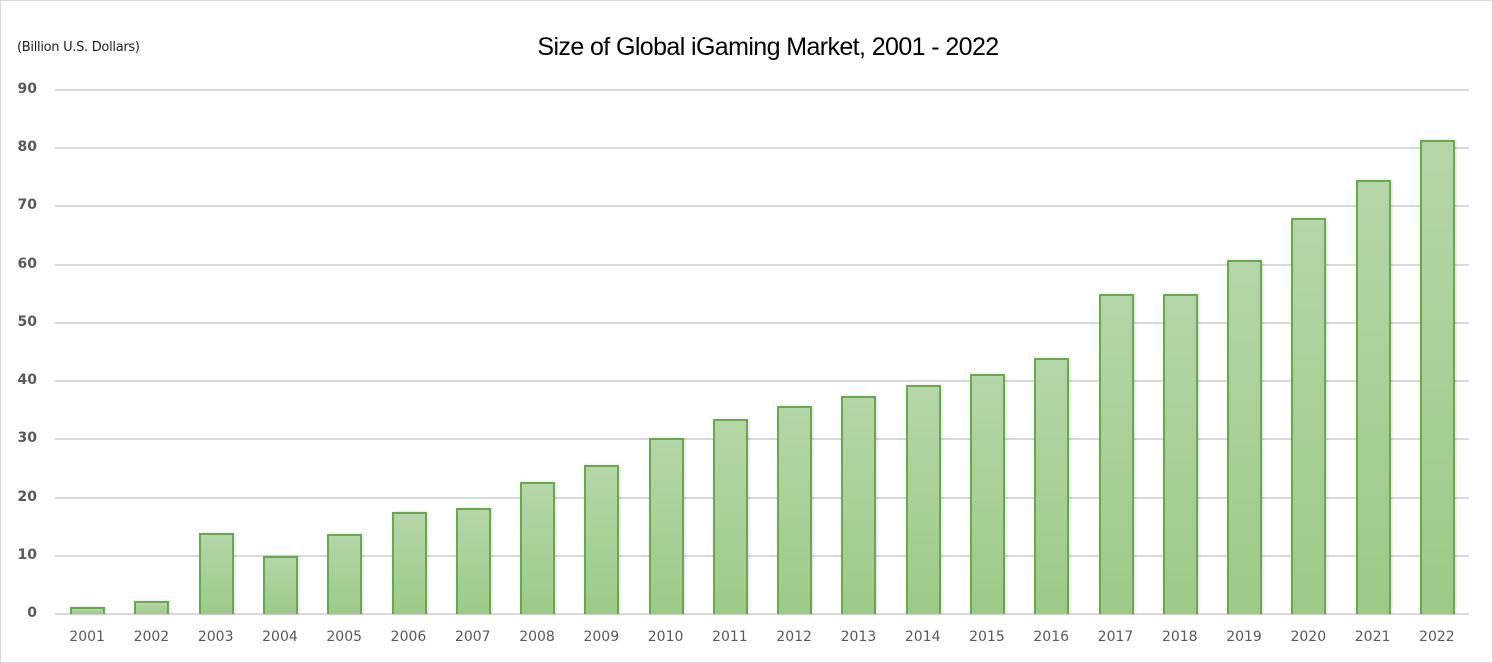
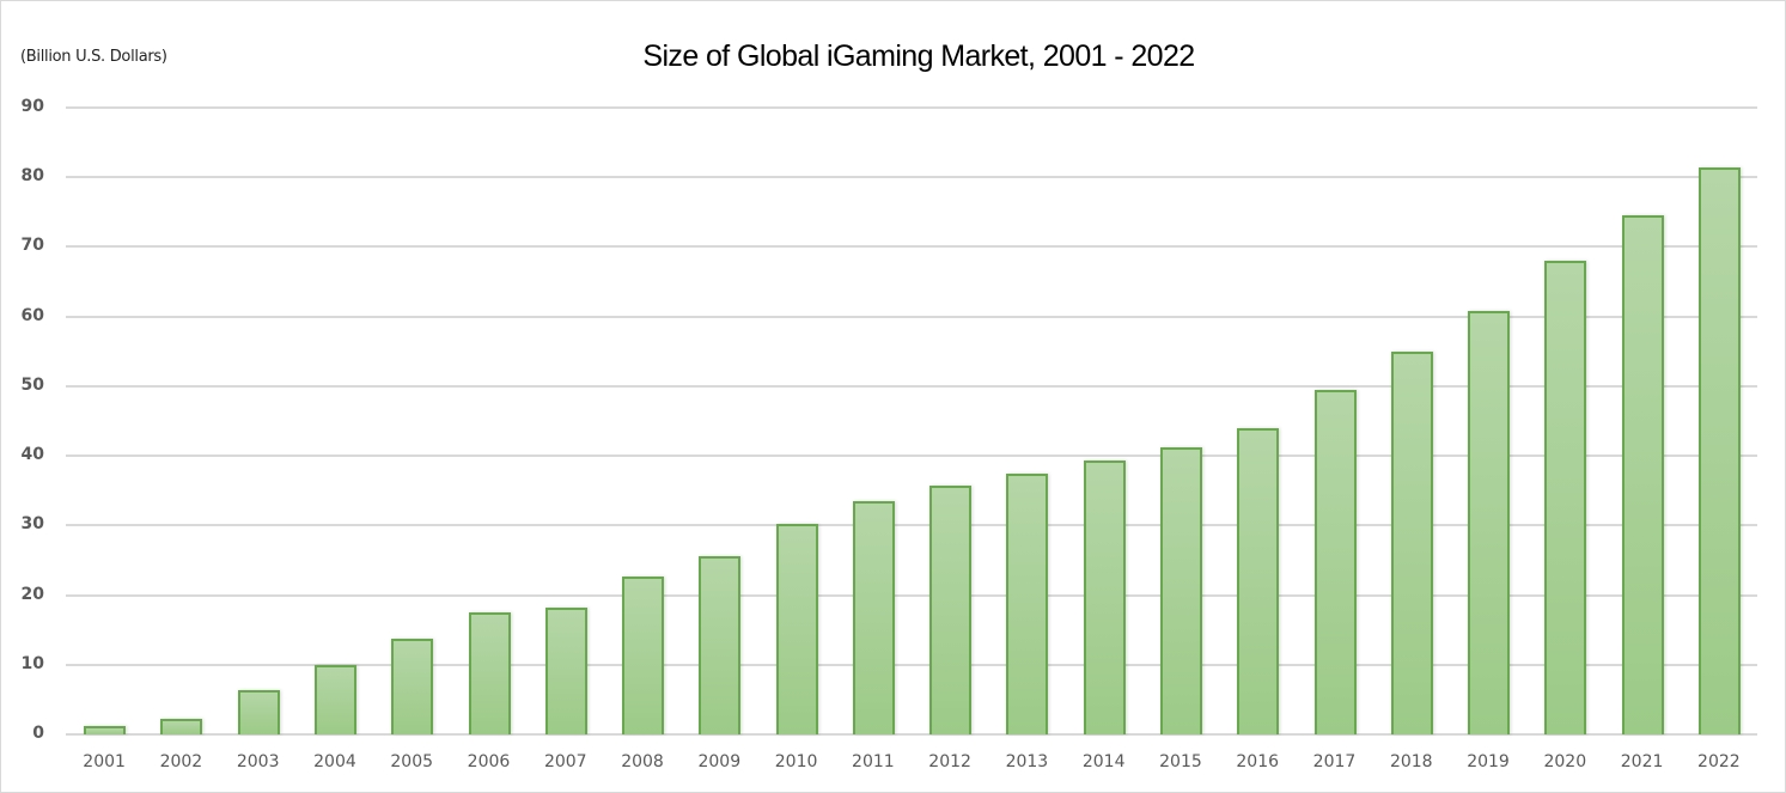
2003: 14 -> 6
2017: 55 -> 50
